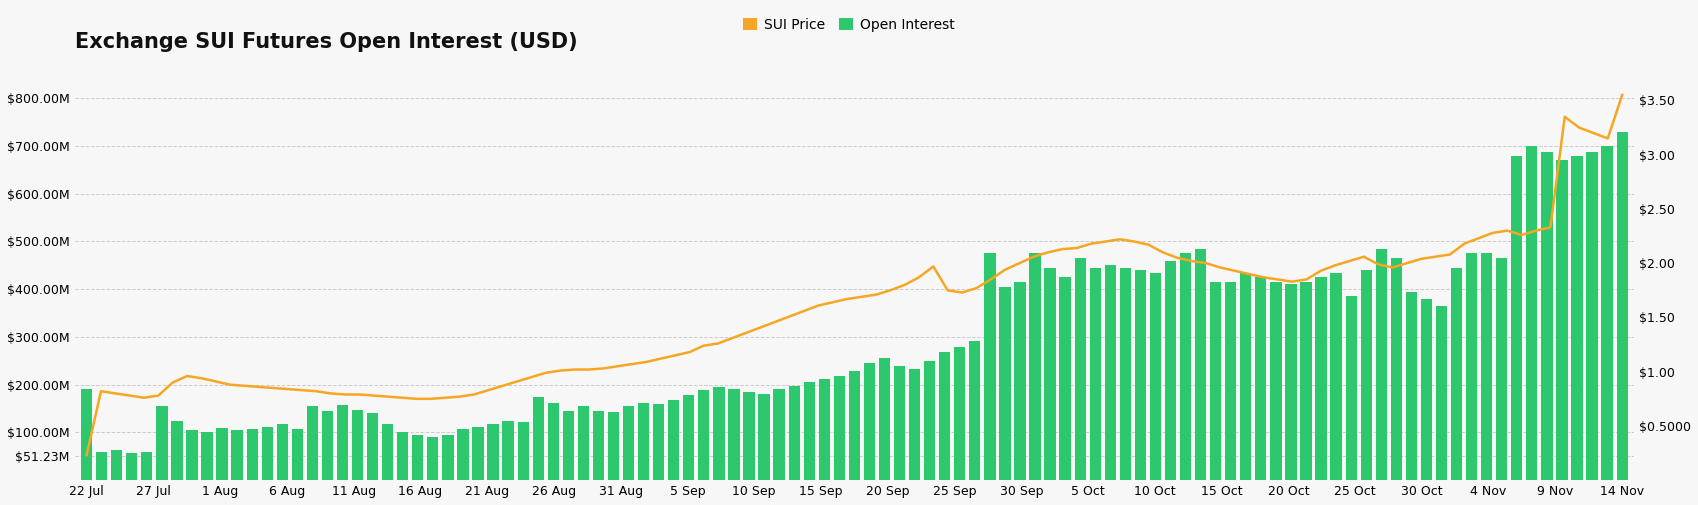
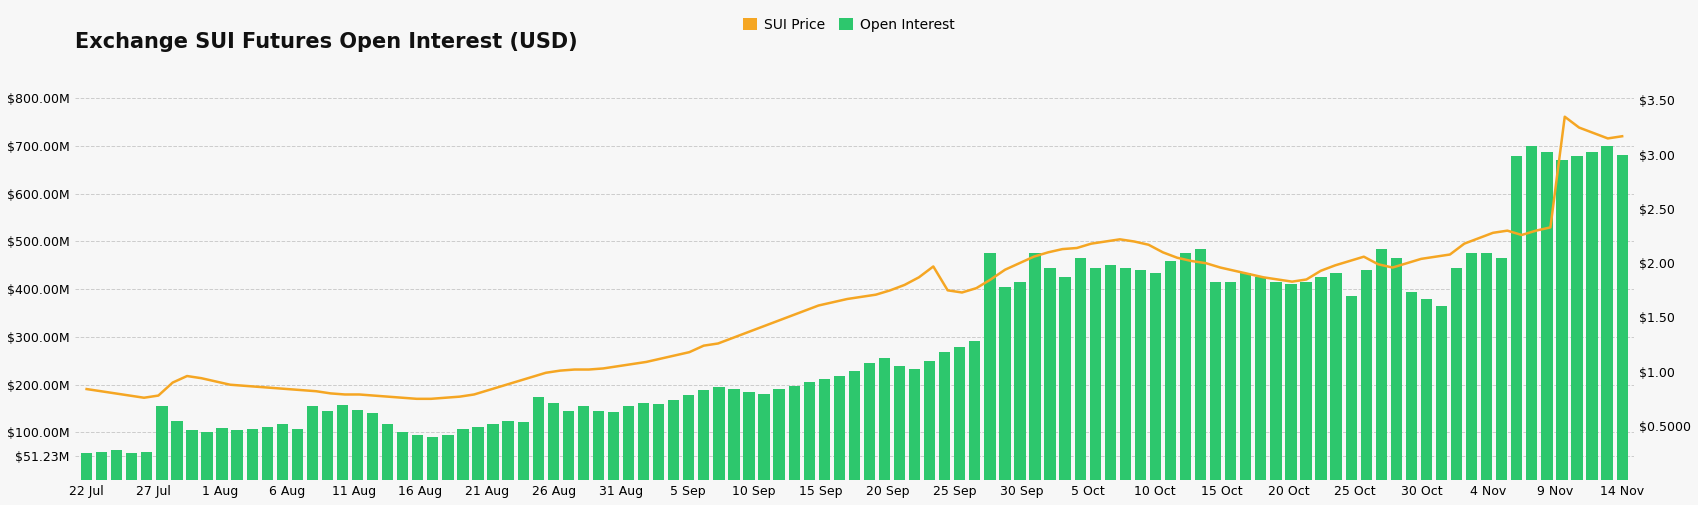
Open Interest/22 Jul: $190M -> $56M
SUI Price/22 Jul: $0.23 -> $0.84
Open Interest/14 Nov: $730M -> $682M
SUI Price/14 Nov: $3.55 -> $3.17
